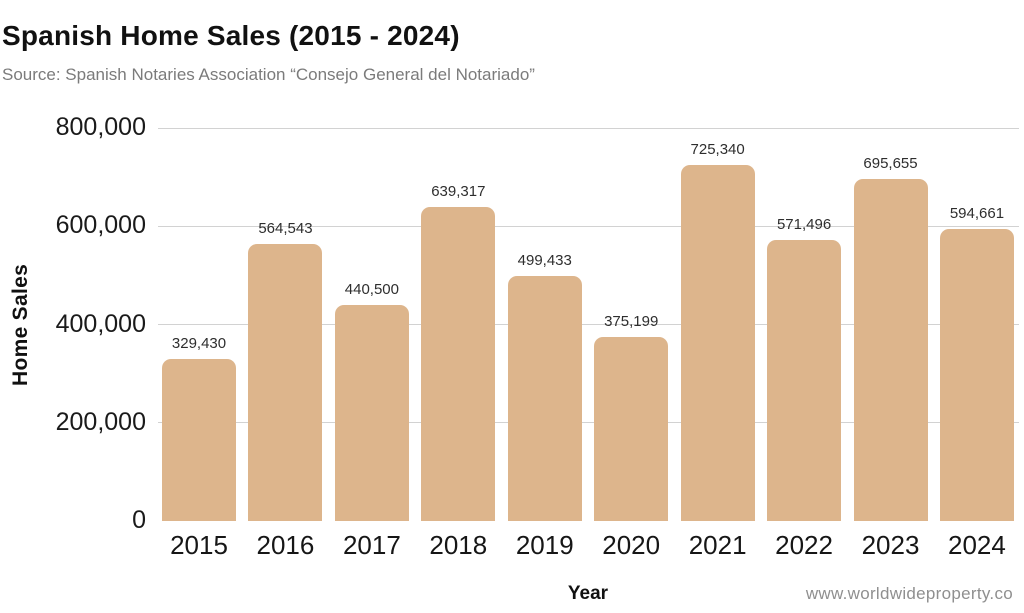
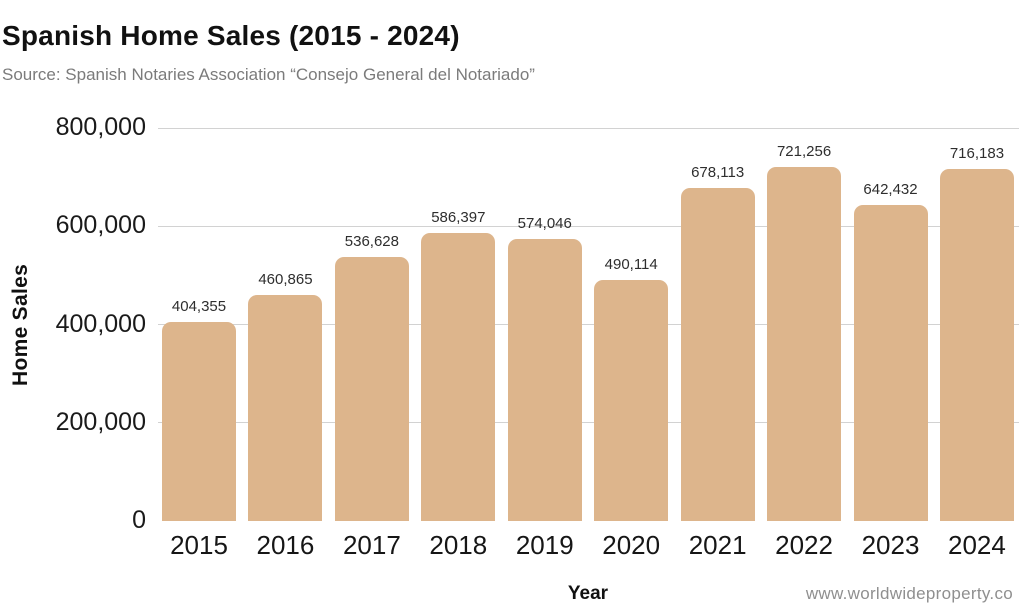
2015: 329,430 -> 404,355
2016: 564,543 -> 460,865
2017: 440,500 -> 536,628
2018: 639,317 -> 586,397
2019: 499,433 -> 574,046
2020: 375,199 -> 490,114
2021: 725,340 -> 678,113
2022: 571,496 -> 721,256
2023: 695,655 -> 642,432
2024: 594,661 -> 716,183
